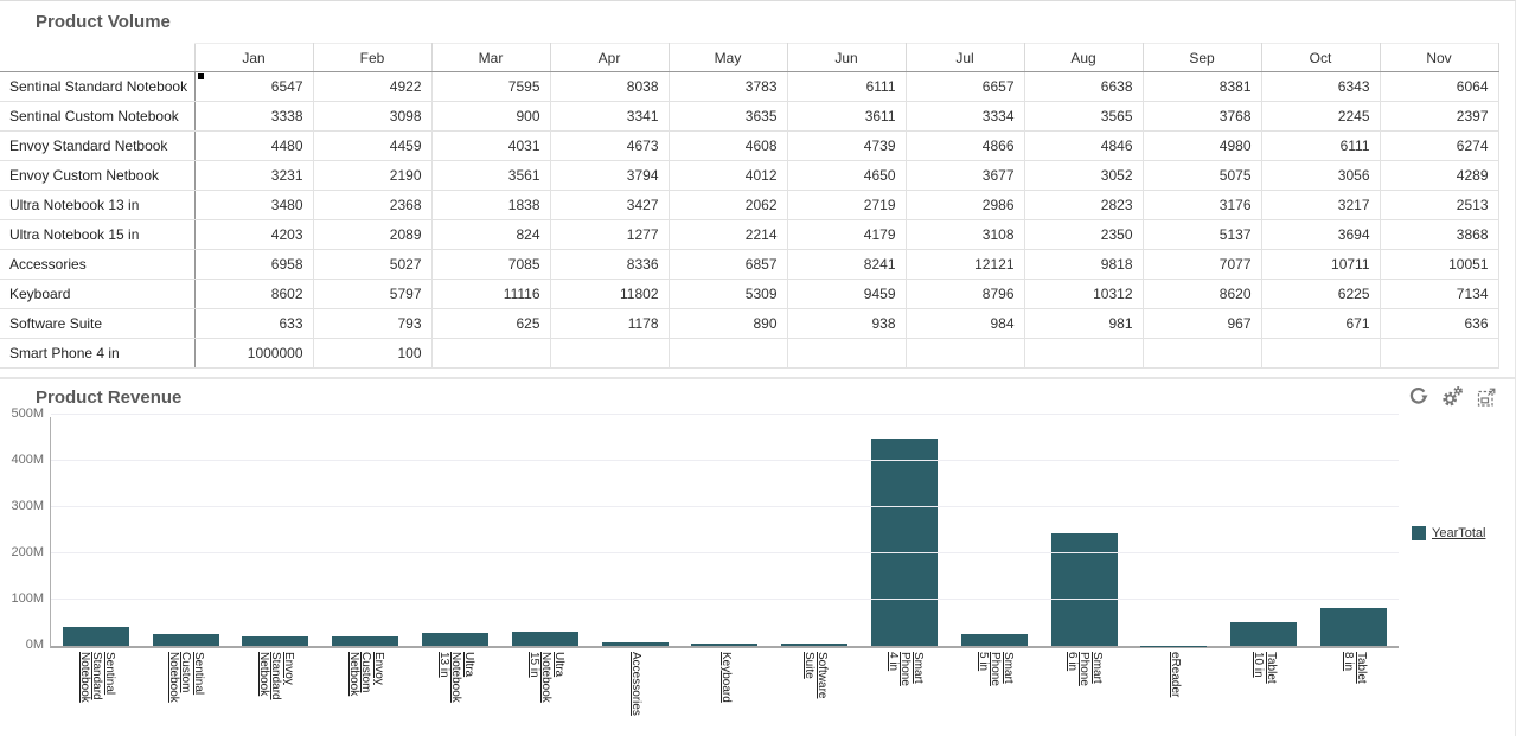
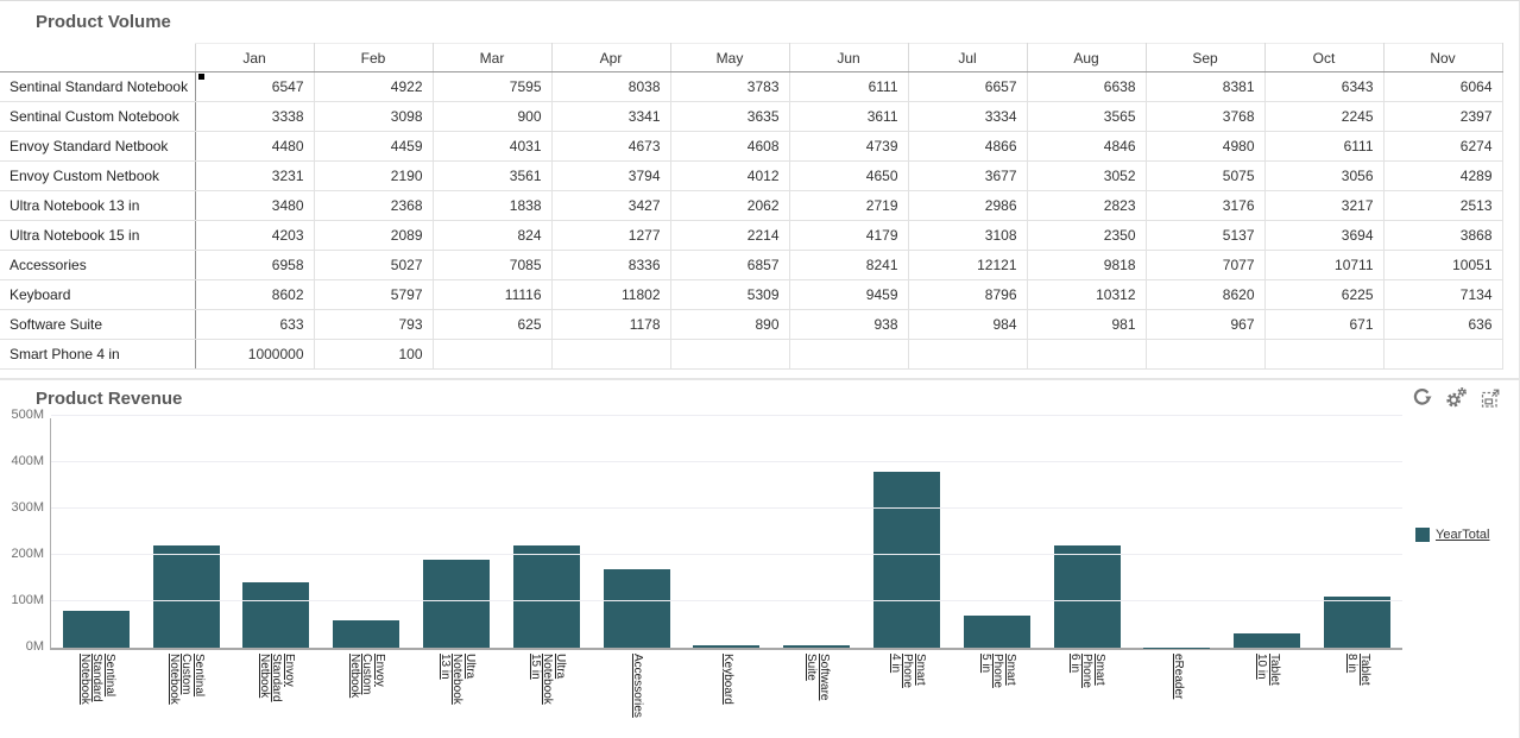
Sentinal Standard Notebook: 40M -> 80M
Sentinal Custom Notebook: 20M -> 220M
Envoy Standard Netbook: 20M -> 140M
Envoy Custom Netbook: 20M -> 60M
Ultra Notebook 13 in: 30M -> 190M
Ultra Notebook 15 in: 30M -> 220M
Accessories: 10M -> 170M
Smart Phone 4 in: 450M -> 380M
Smart Phone 5 in: 30M -> 70M
Smart Phone 6 in: 240M -> 220M
Tablet 10 in: 50M -> 30M
Tablet 8 in: 80M -> 110M
